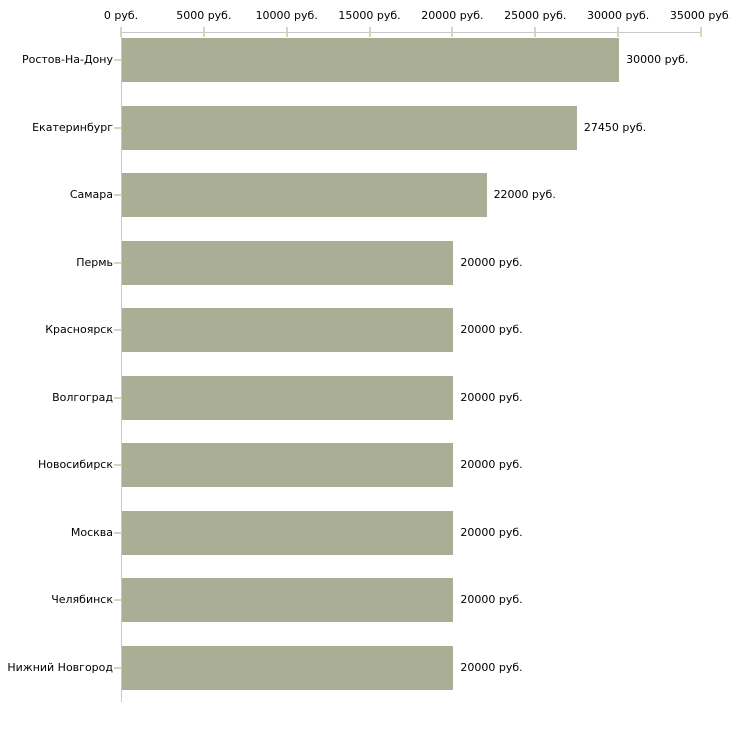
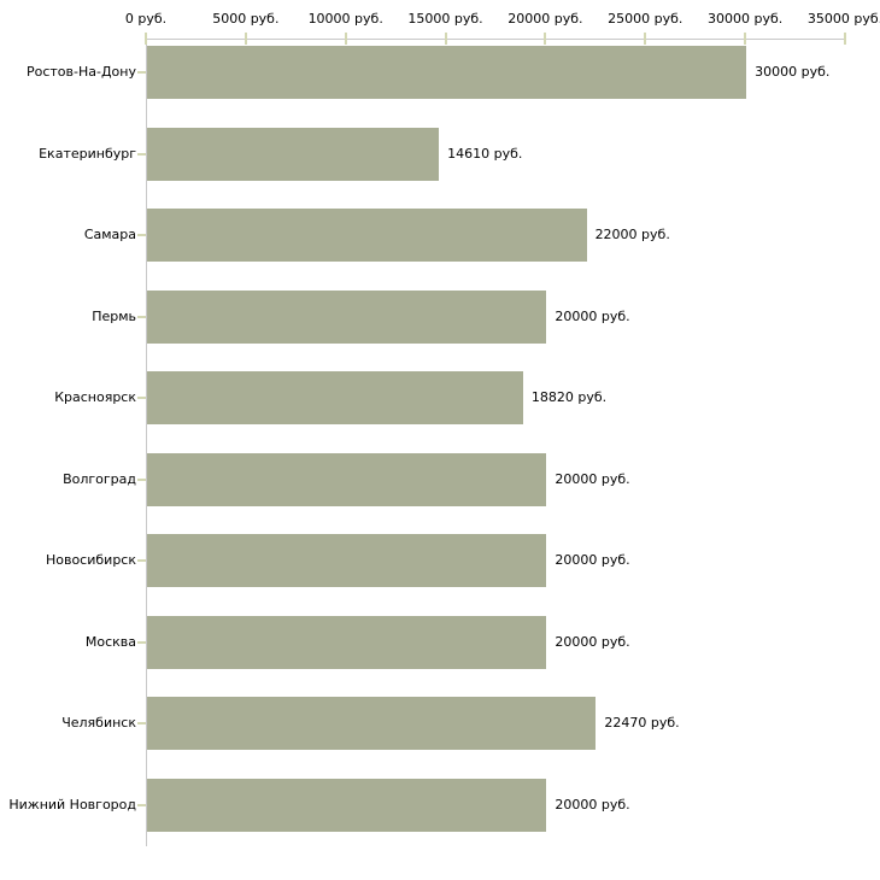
Екатеринбург: 27450 -> 14610
Красноярск: 20000 -> 18820
Челябинск: 20000 -> 22470
